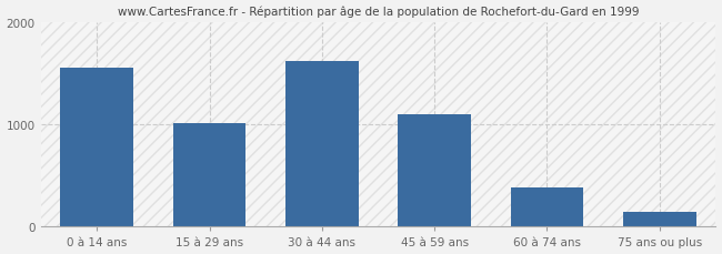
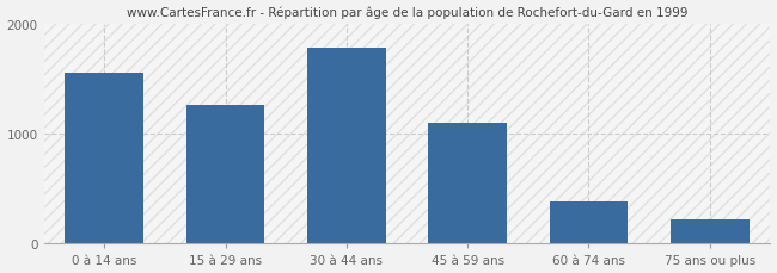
15 à 29 ans: 1010 -> 1260
30 à 44 ans: 1620 -> 1780
75 ans ou plus: 140 -> 220
